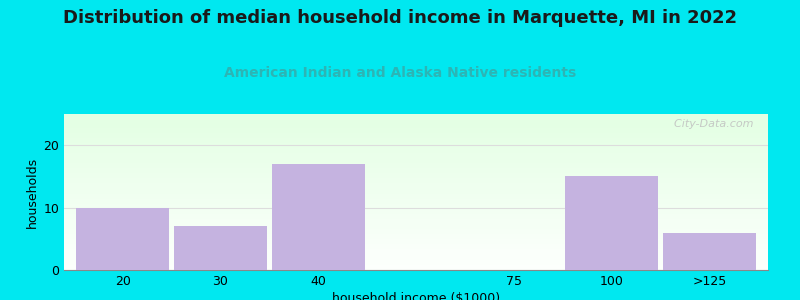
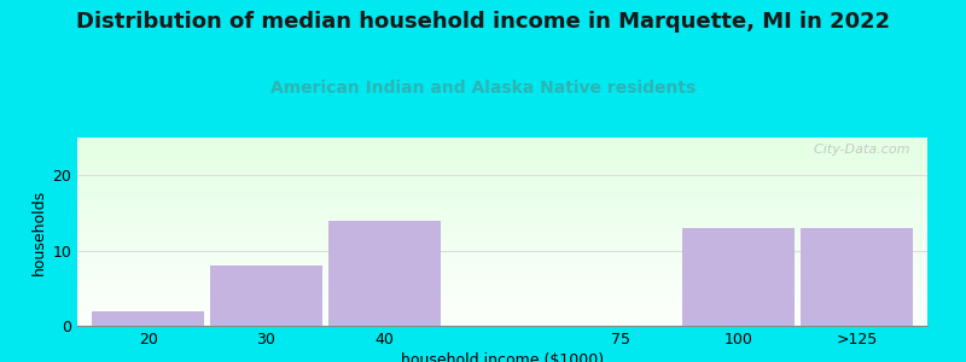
20: 10 -> 2
30: 7 -> 8
40: 17 -> 14
100: 15 -> 13
>125: 6 -> 13
